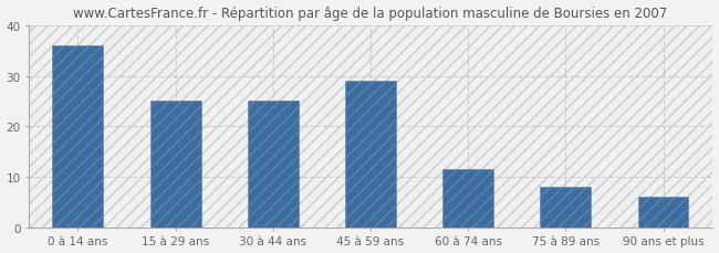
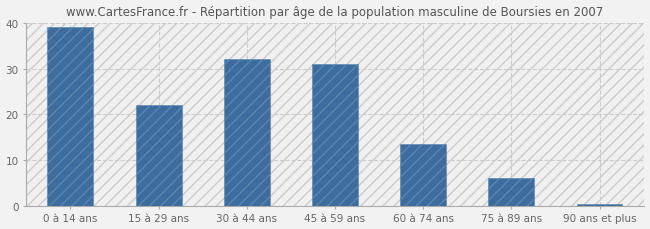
0 à 14 ans: 36.0 -> 39.0
15 à 29 ans: 25.0 -> 22.0
30 à 44 ans: 25.0 -> 32.0
45 à 59 ans: 29.0 -> 31.0
60 à 74 ans: 11.5 -> 13.5
75 à 89 ans: 8.0 -> 6.0
90 ans et plus: 6.0 -> 0.4
